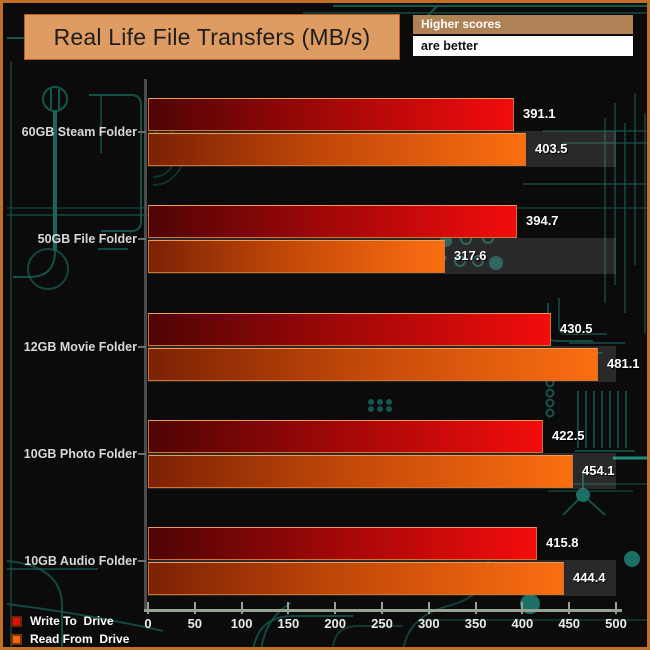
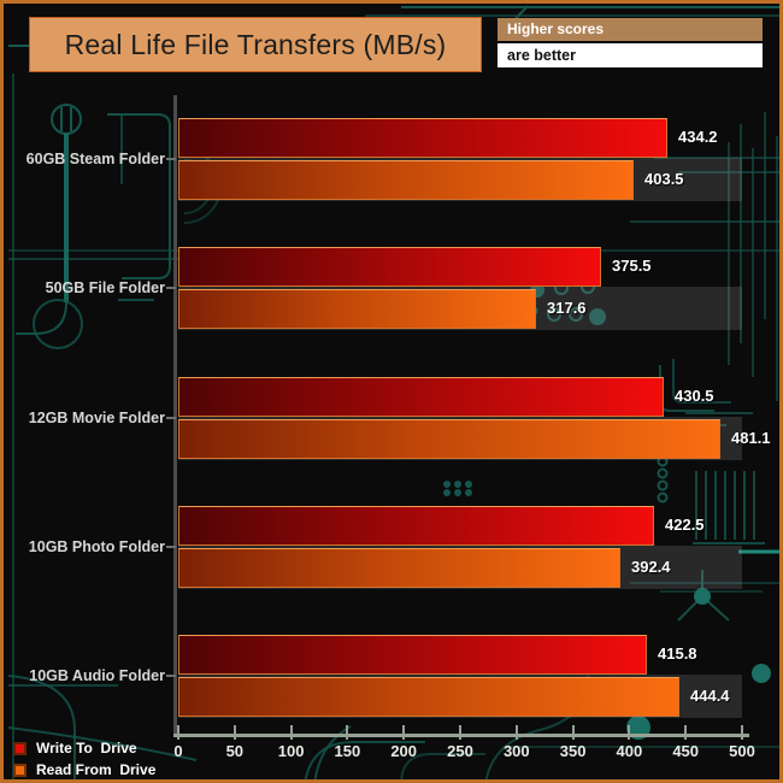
Write To Drive/60GB Steam Folder: 391.1 -> 434.2
Write To Drive/50GB File Folder: 394.7 -> 375.5
Read From Drive/10GB Photo Folder: 454.1 -> 392.4
